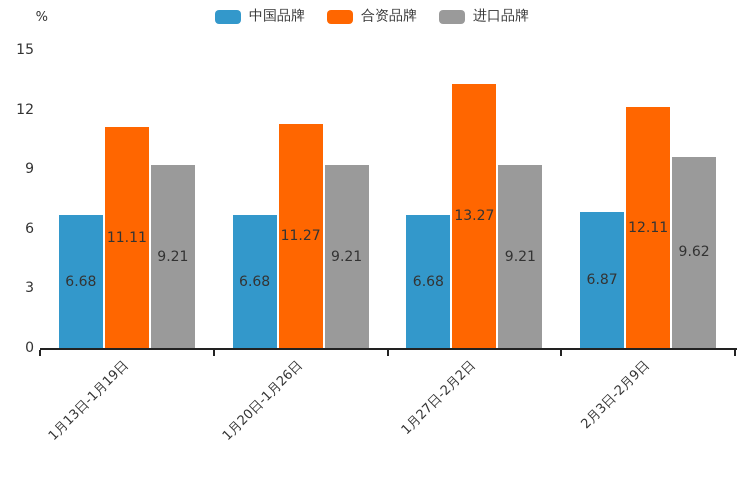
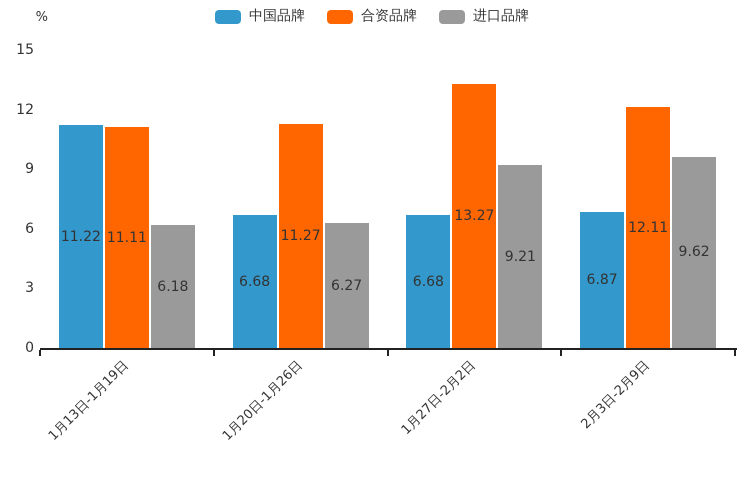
中国品牌/1月13日-1月19日: 6.68 -> 11.22
进口品牌/1月13日-1月19日: 9.21 -> 6.18
进口品牌/1月20日-1月26日: 9.21 -> 6.27
